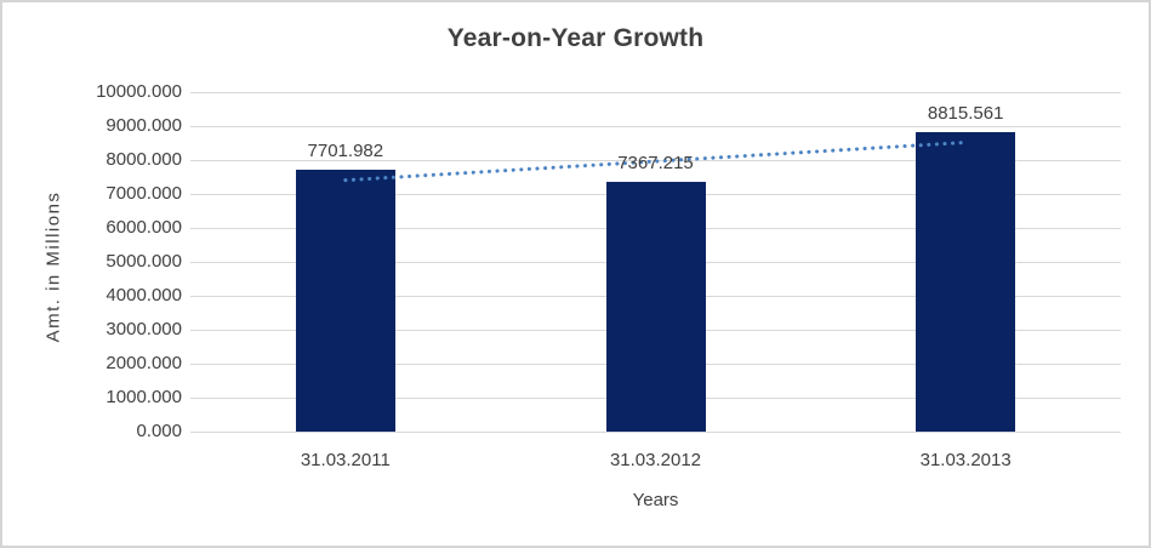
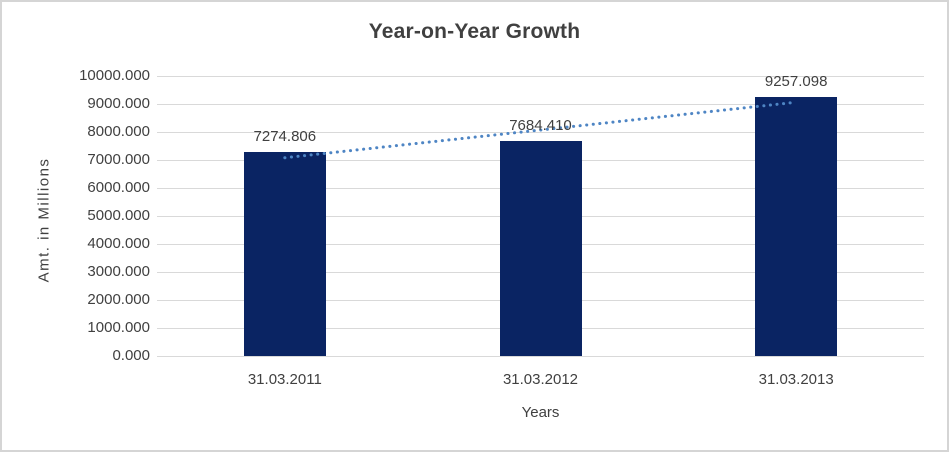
31.03.2011: 7701.982 -> 7274.806
31.03.2012: 7367.215 -> 7684.410
31.03.2013: 8815.561 -> 9257.098
